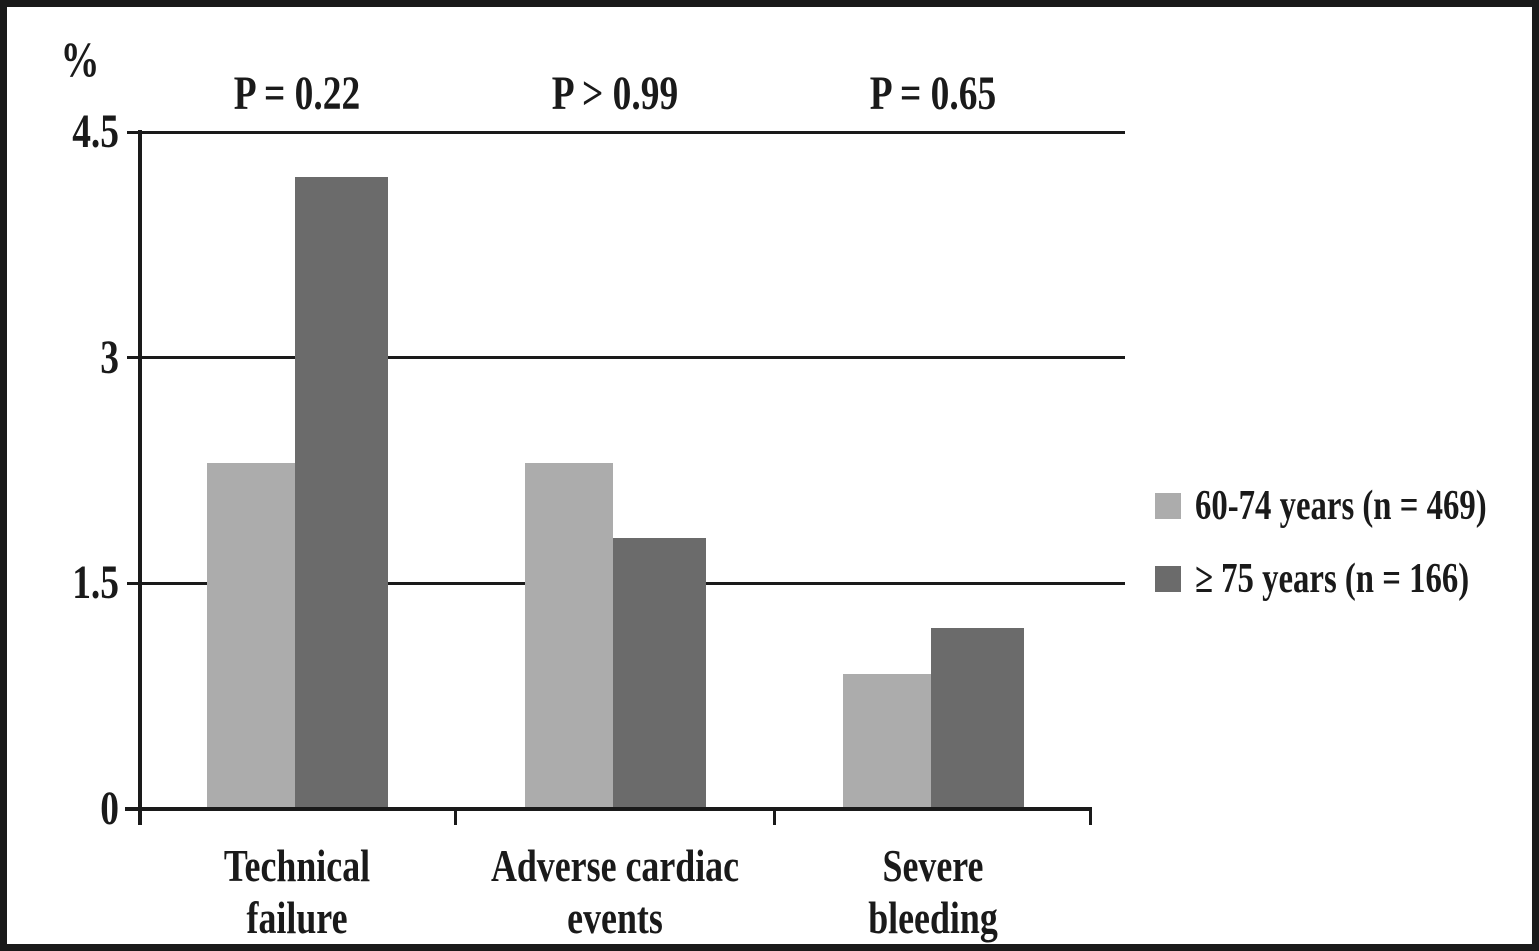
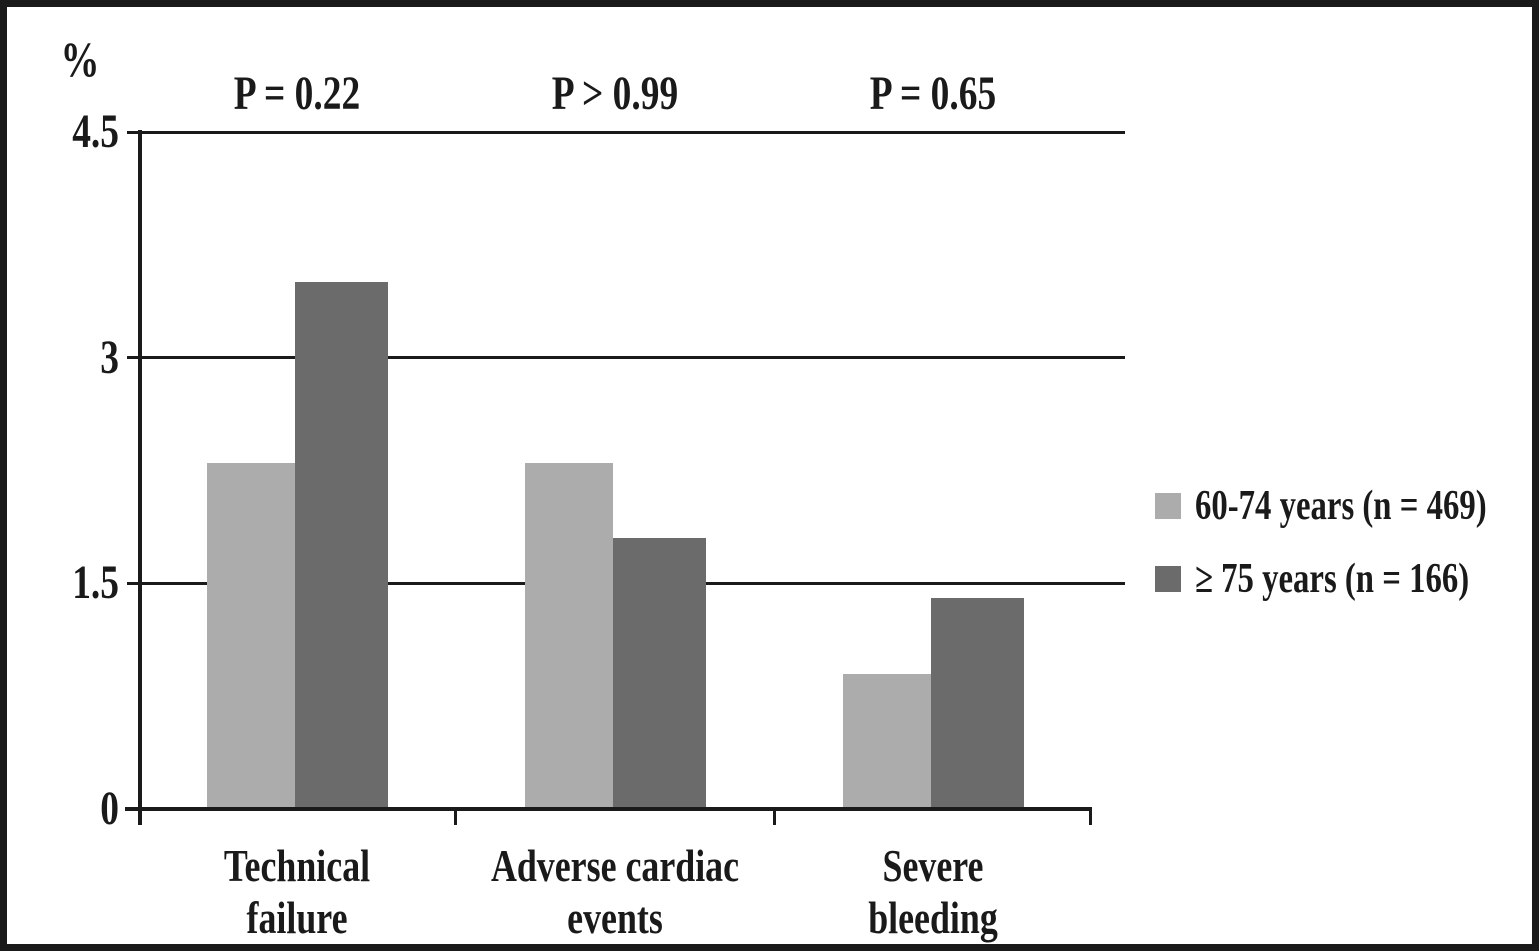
≥ 75 years (n = 166)/Technical failure: 4.2 -> 3.5
≥ 75 years (n = 166)/Severe bleeding: 1.2 -> 1.4
